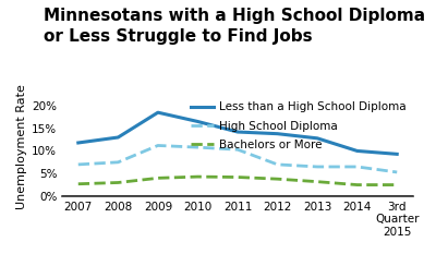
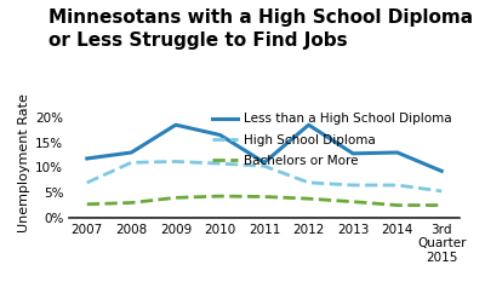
High School Diploma/2008: 7.5% -> 11.0%
Less than a High School Diploma/2011: 14.2% -> 11.0%
Less than a High School Diploma/2012: 13.8% -> 18.5%
Less than a High School Diploma/2014: 10.0% -> 13.0%
